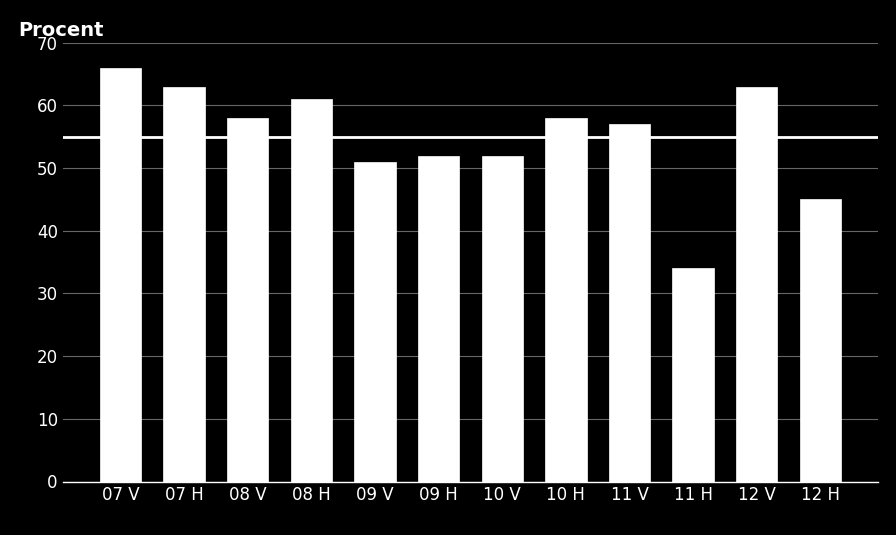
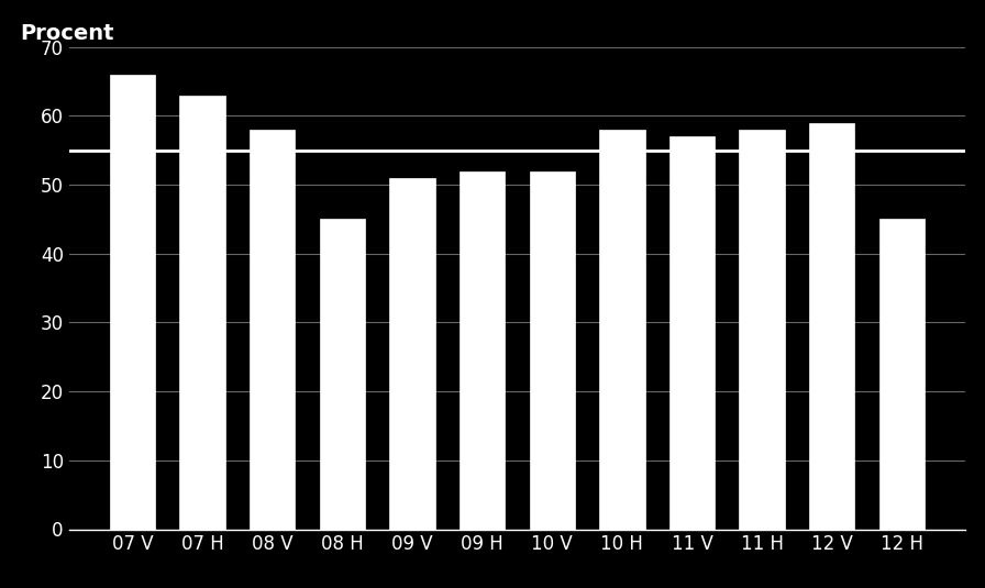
08 H: 61 -> 45
11 H: 34 -> 58
12 V: 63 -> 59
